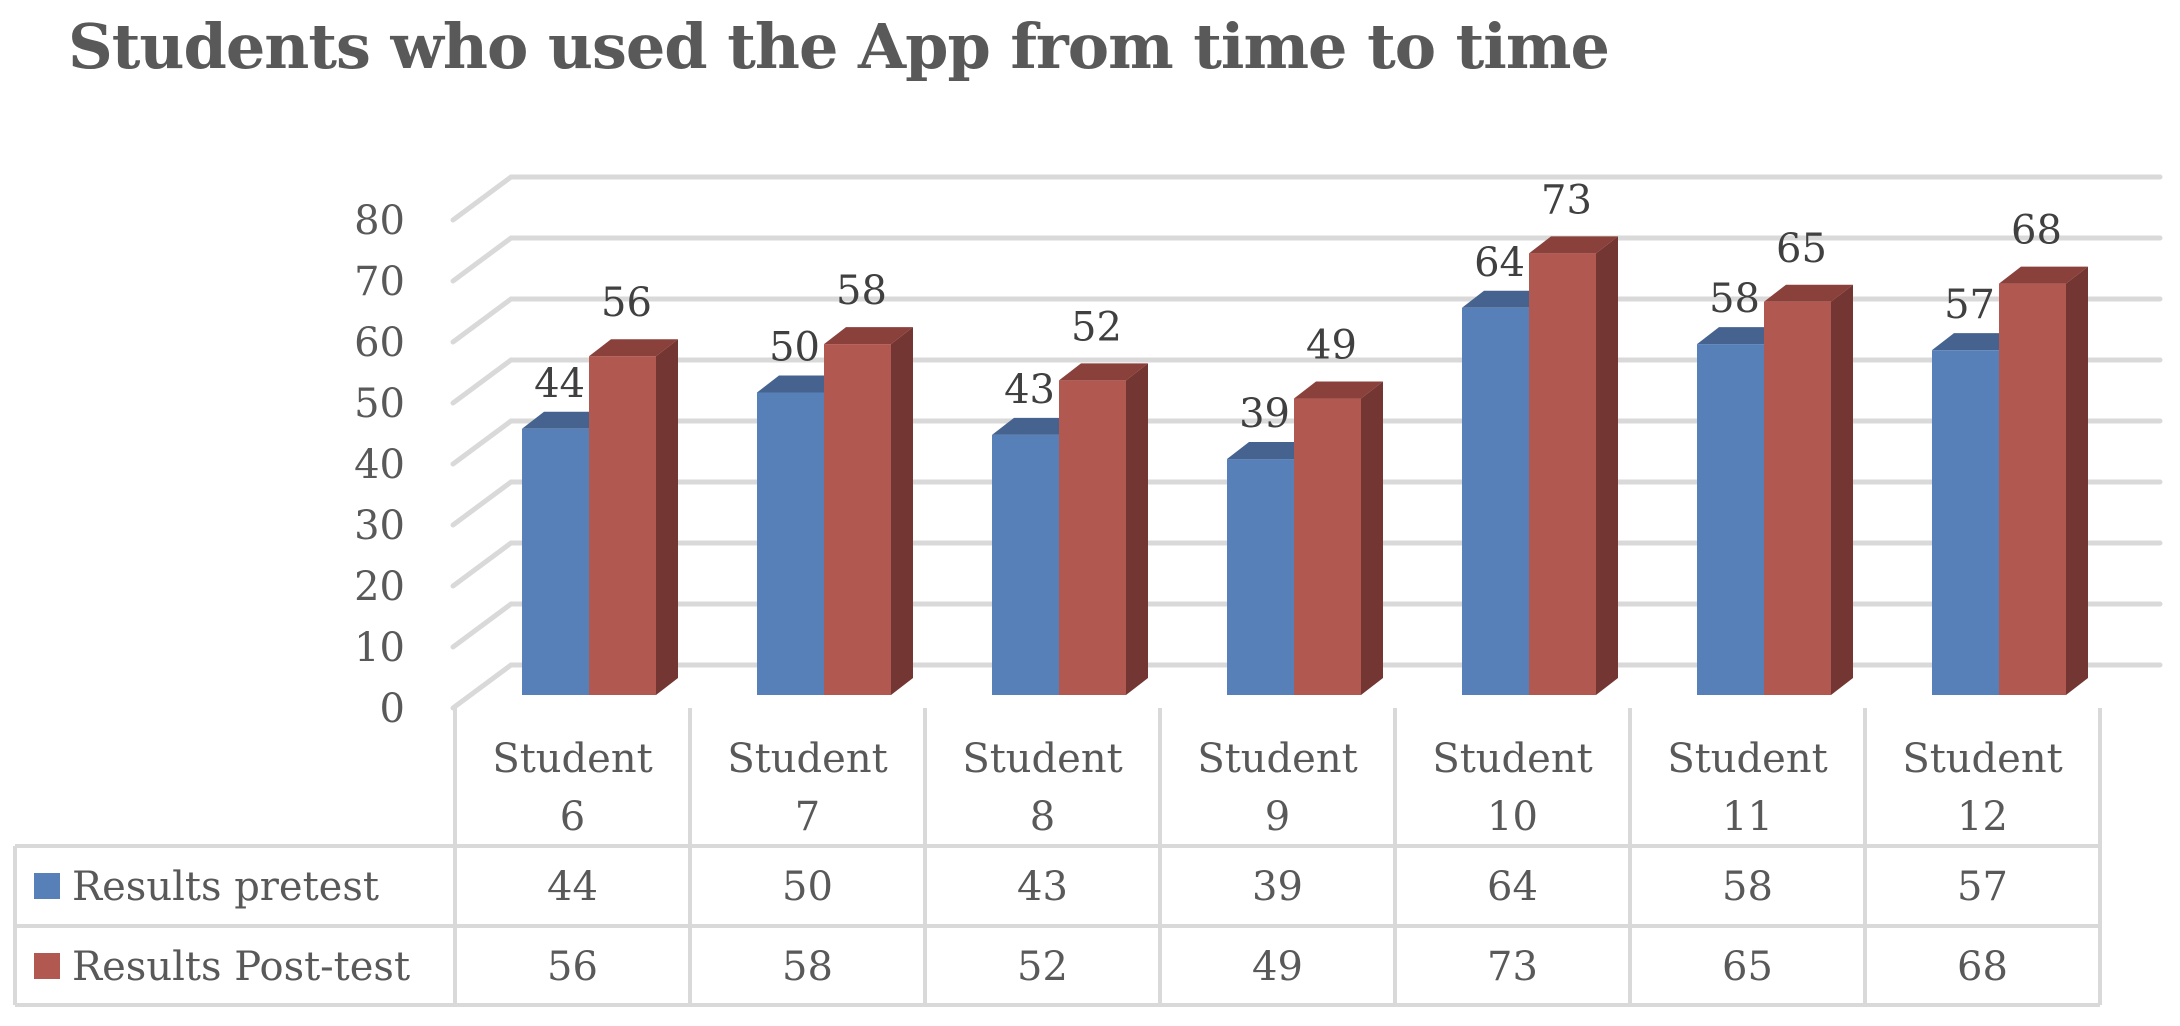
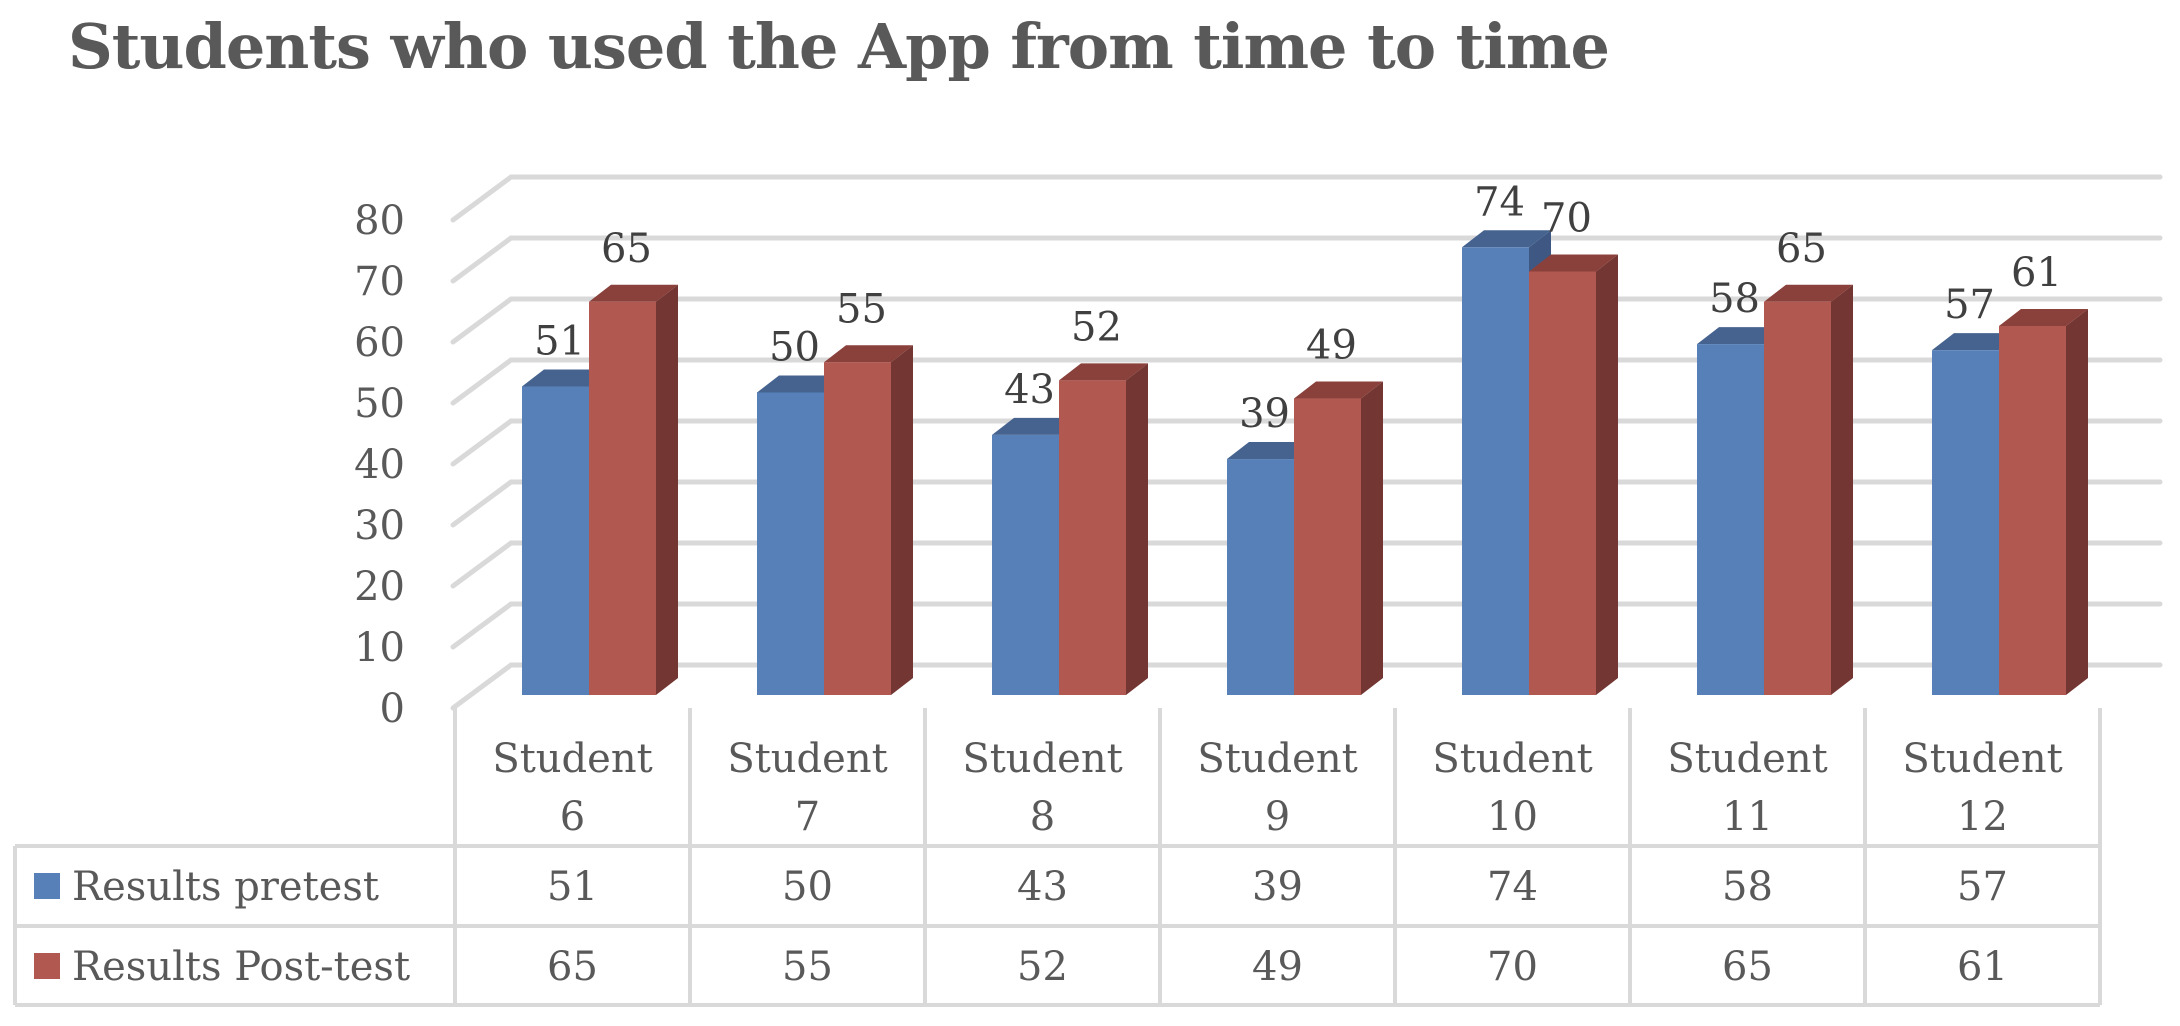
Results pretest/Student 6: 44 -> 51
Results Post-test/Student 6: 56 -> 65
Results Post-test/Student 7: 58 -> 55
Results pretest/Student 10: 64 -> 74
Results Post-test/Student 10: 73 -> 70
Results Post-test/Student 12: 68 -> 61
